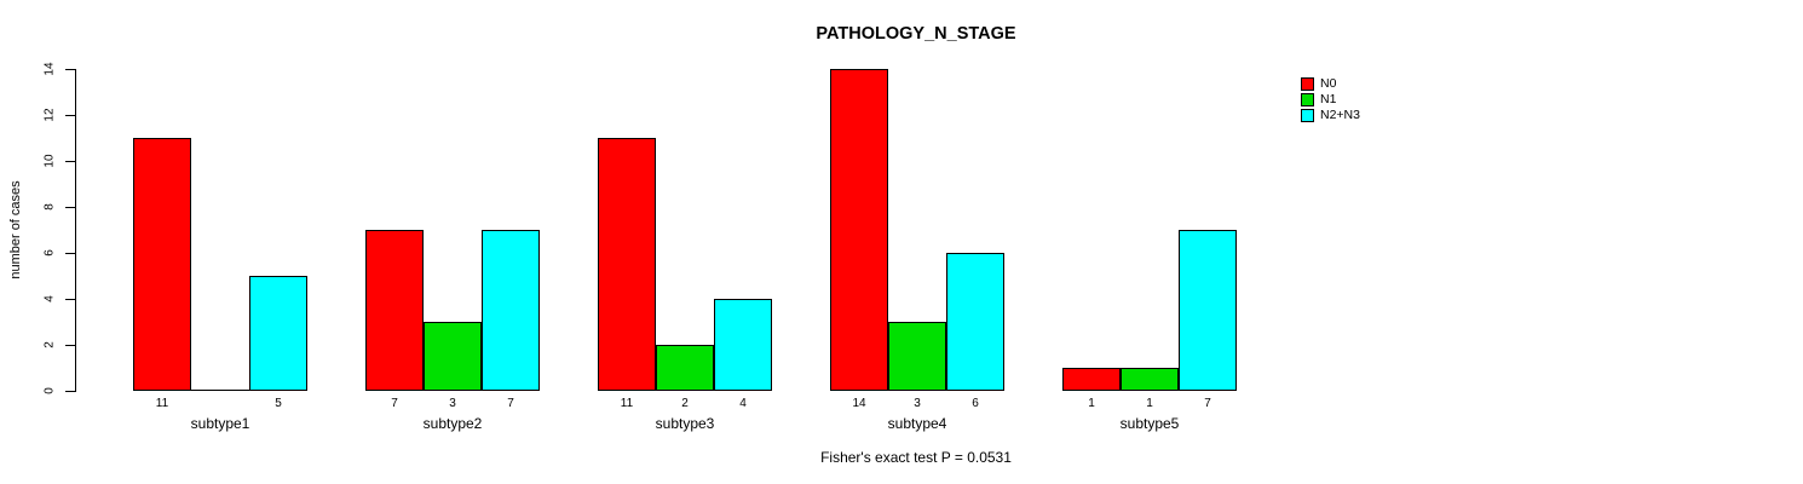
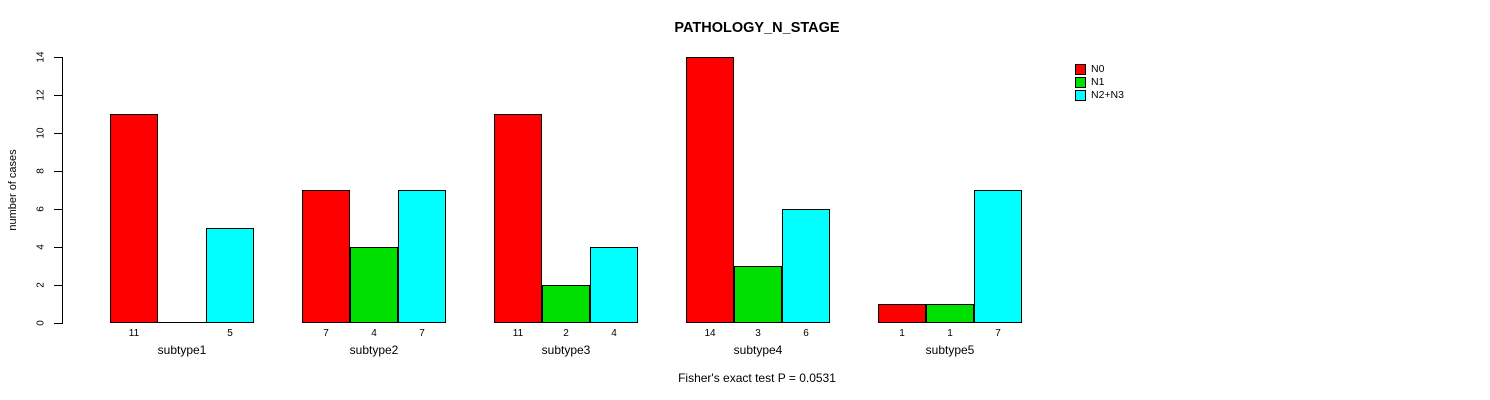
N1/subtype2: 3 -> 4
